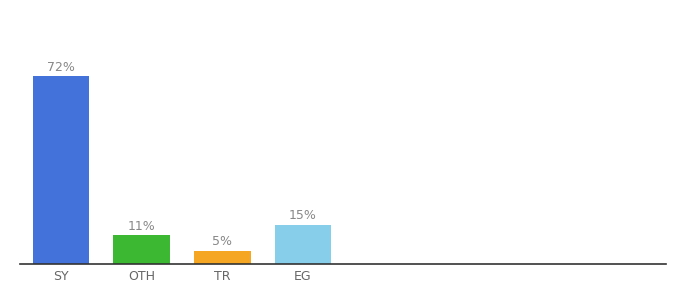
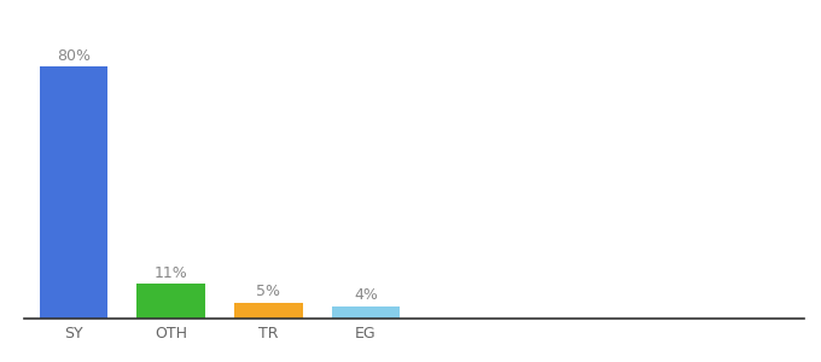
SY: 72% -> 80%
EG: 15% -> 4%
